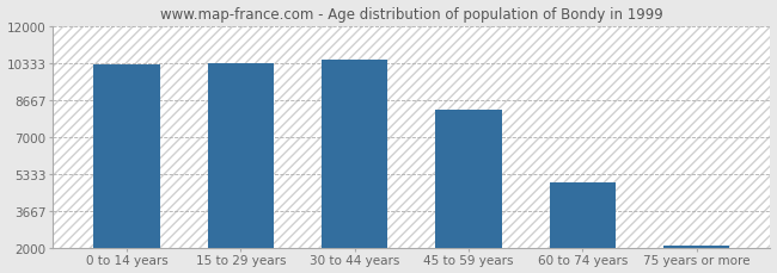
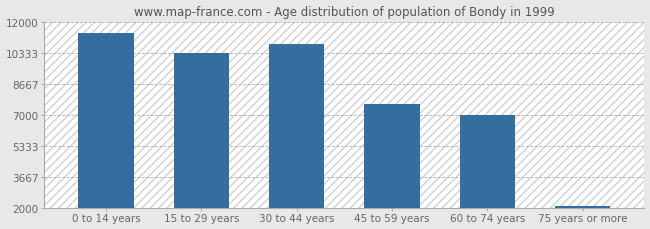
0 to 14 years: 10300 -> 11400
30 to 44 years: 10500 -> 10800
45 to 59 years: 8200 -> 7600
60 to 74 years: 5000 -> 7000
